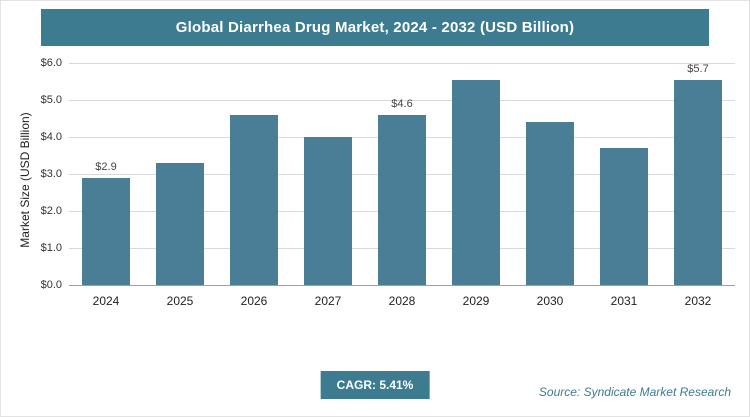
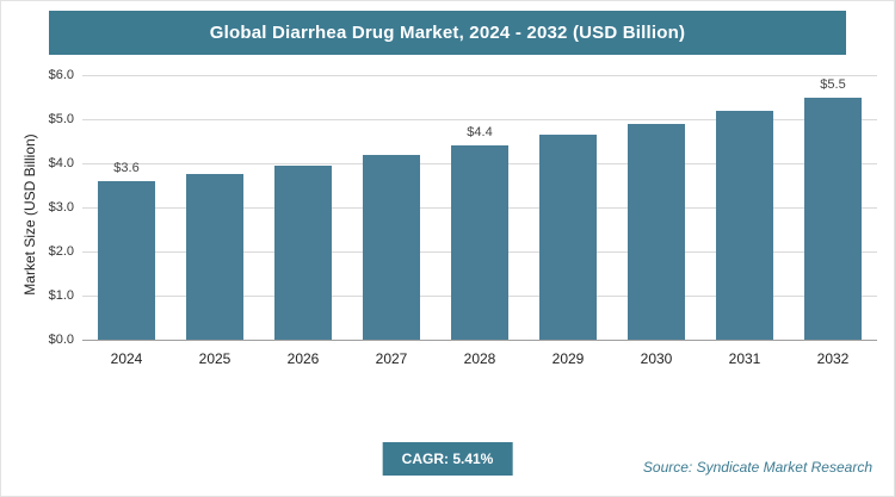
2024: $2.9 -> $3.6
2025: $3.3 -> $3.8
2026: $4.6 -> $4.0
2027: $4.0 -> $4.2
2028: $4.6 -> $4.4
2029: $5.6 -> $4.7
2030: $4.4 -> $4.9
2031: $3.7 -> $5.2
2032: $5.7 -> $5.5
